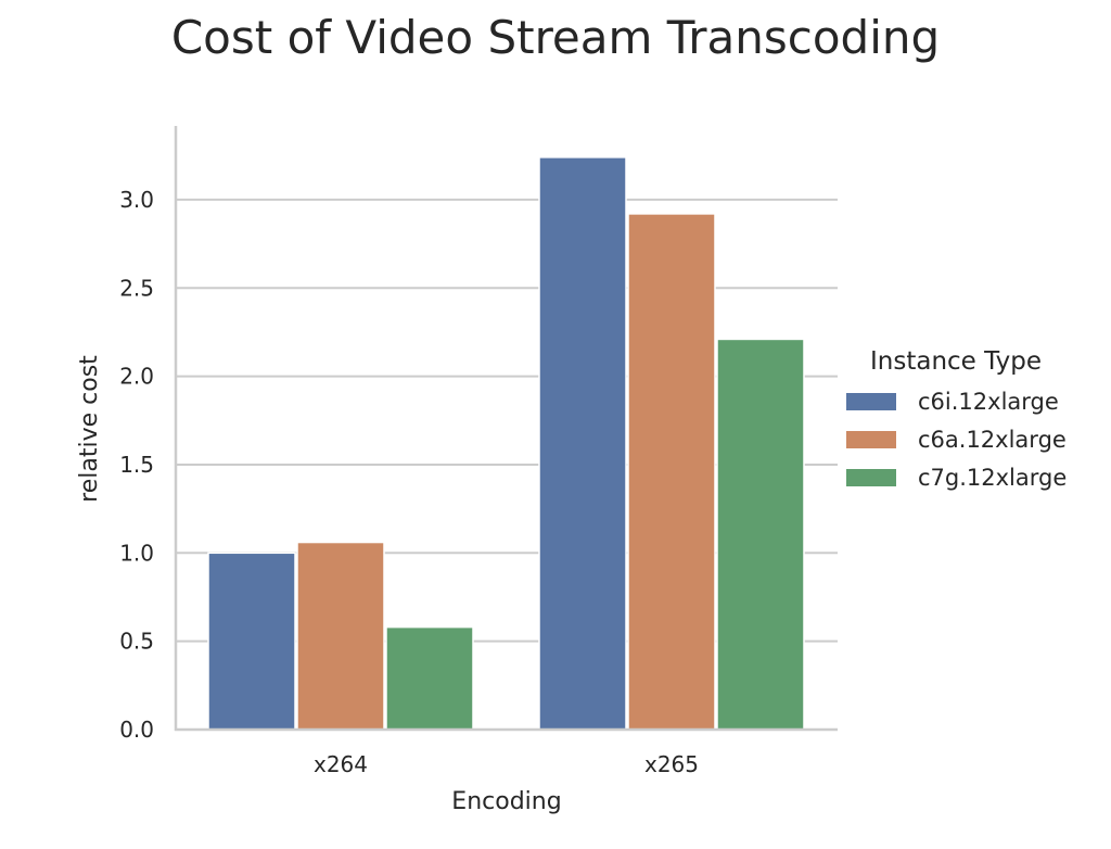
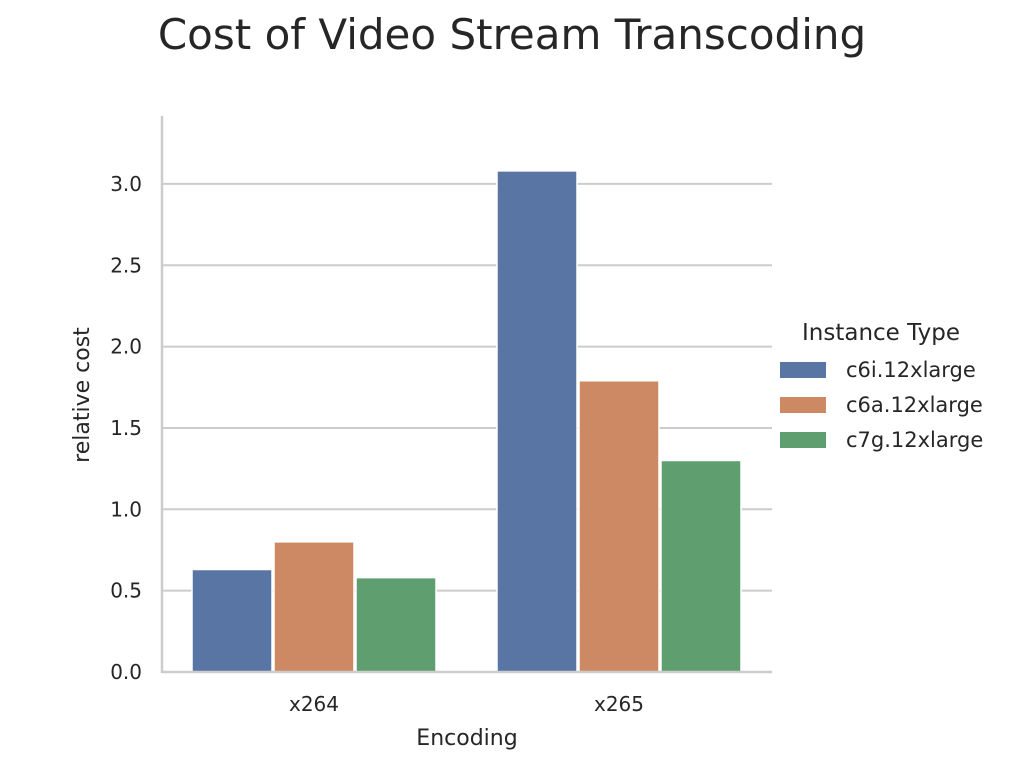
c6i.12xlarge/x264: 1.00 -> 0.63
c6a.12xlarge/x264: 1.06 -> 0.80
c6i.12xlarge/x265: 3.24 -> 3.08
c6a.12xlarge/x265: 2.92 -> 1.79
c7g.12xlarge/x265: 2.21 -> 1.30
